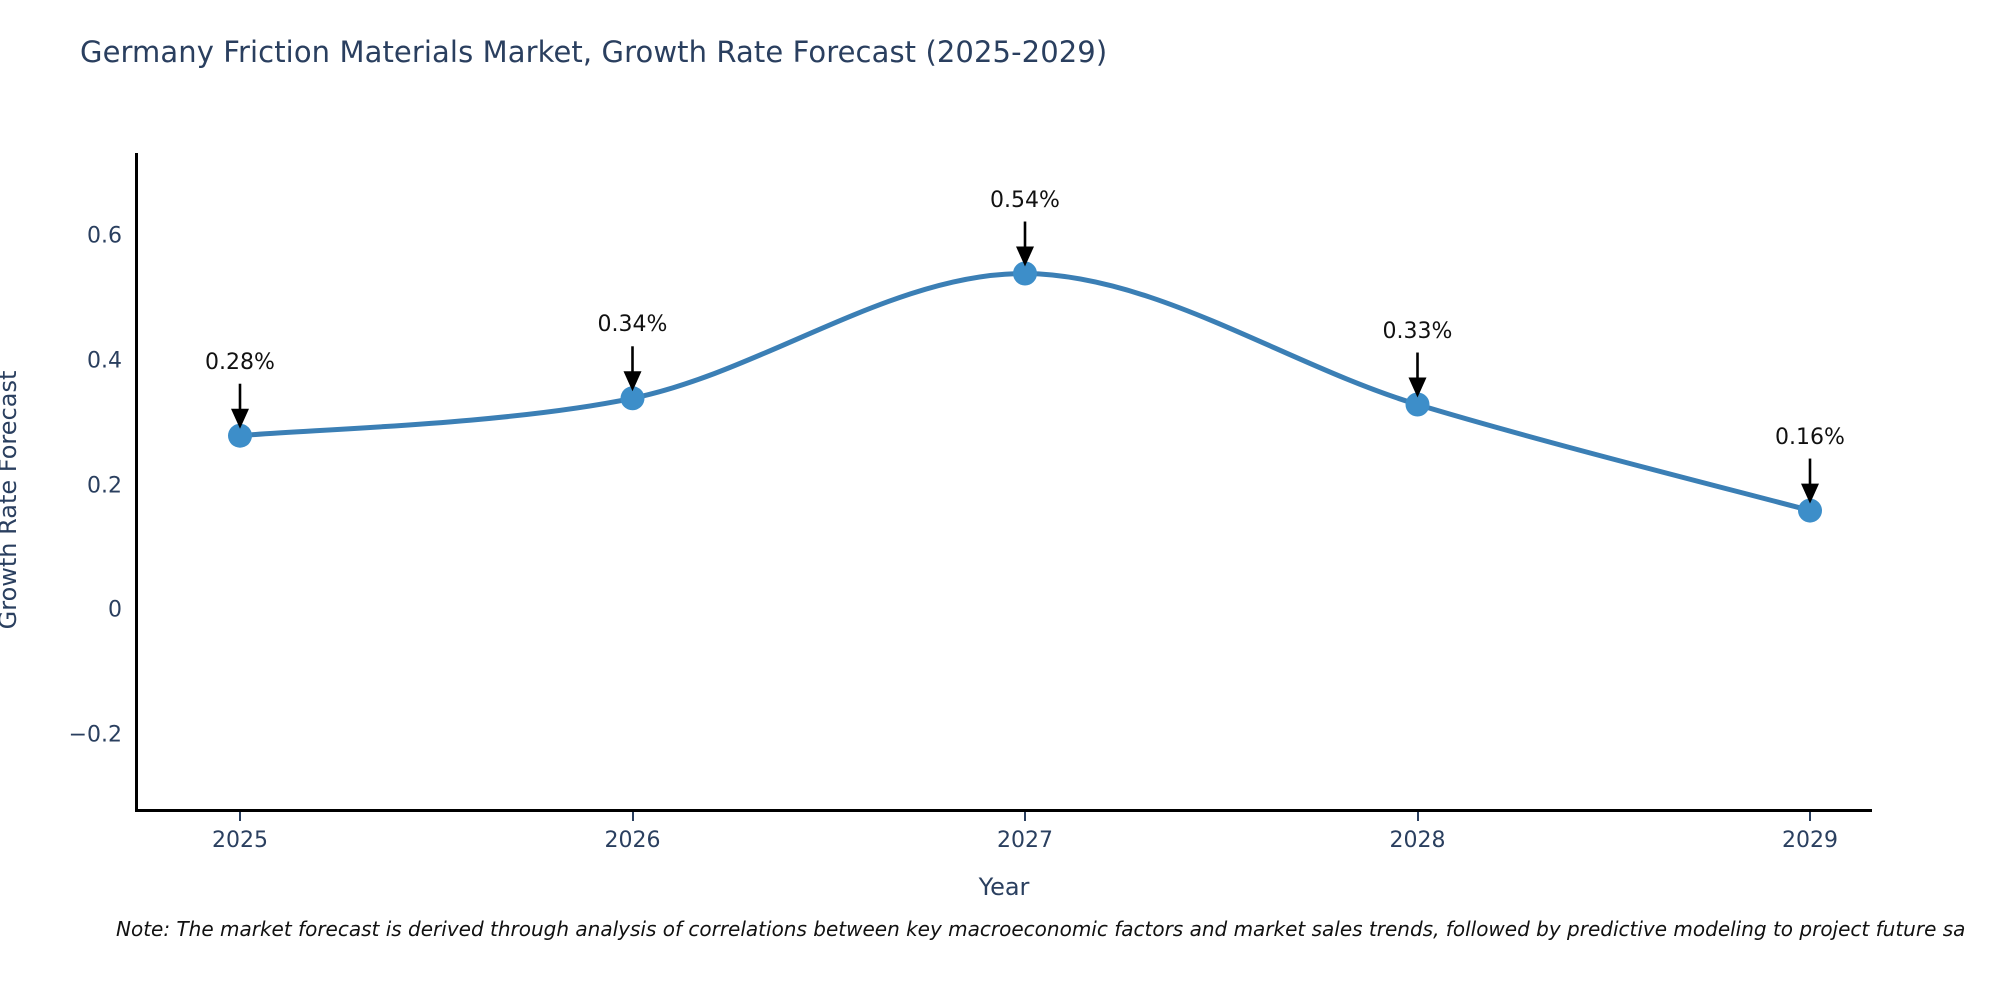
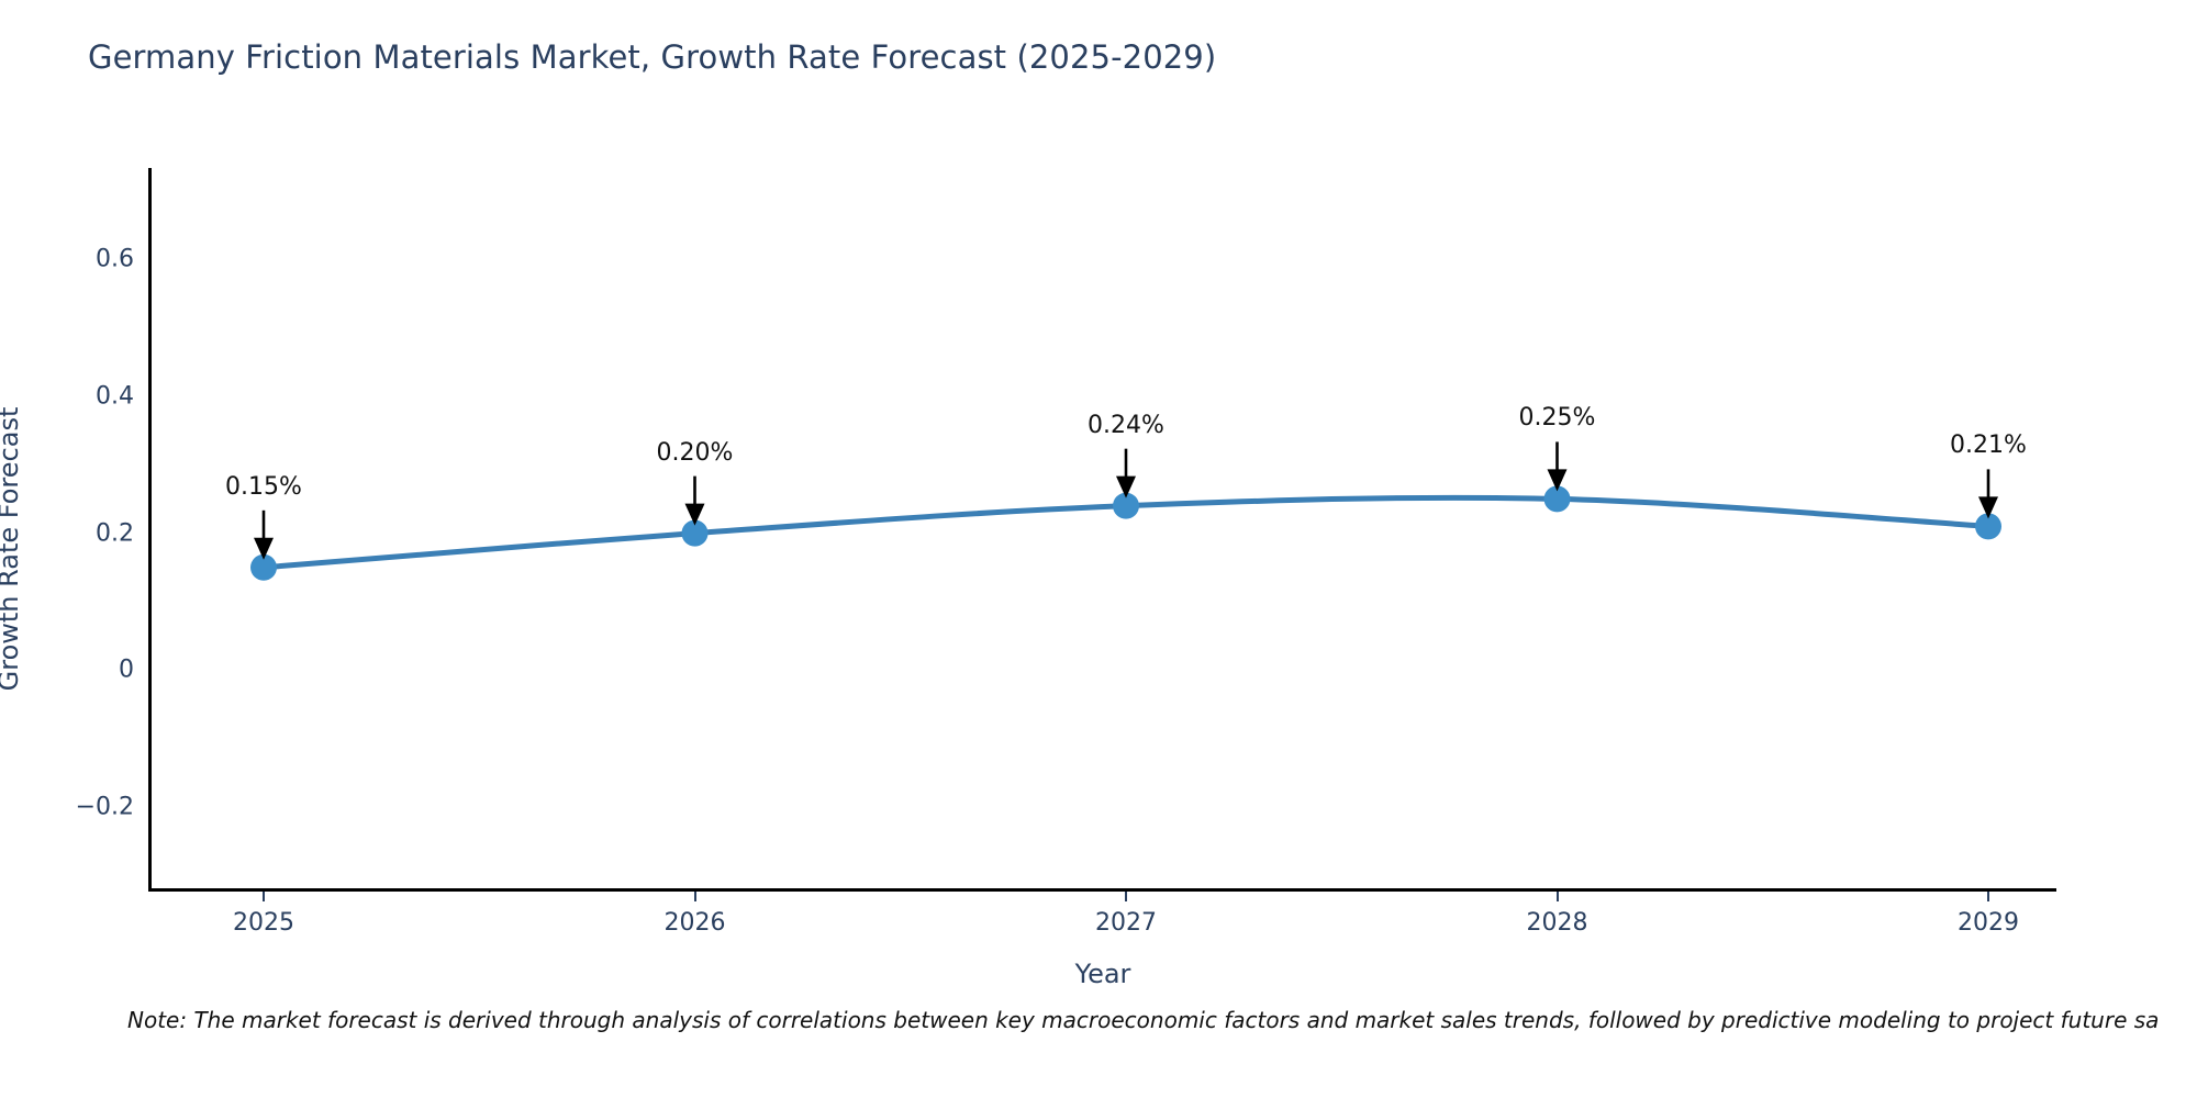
2025: 0.28% -> 0.15%
2026: 0.34% -> 0.20%
2027: 0.54% -> 0.24%
2028: 0.33% -> 0.25%
2029: 0.16% -> 0.21%
